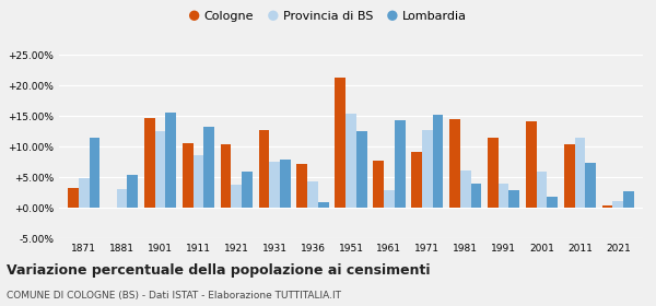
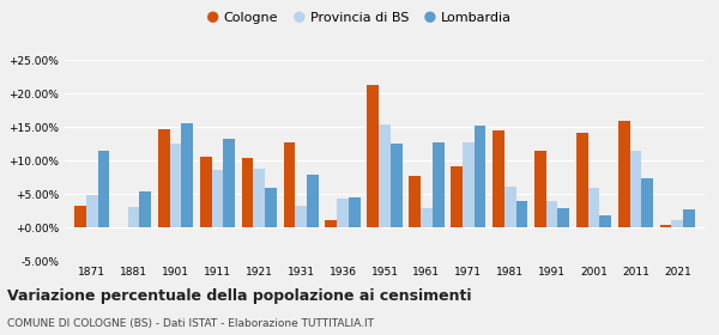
Provincia di BS/1921: 3.8% -> 8.9%
Provincia di BS/1931: 7.6% -> 3.2%
Cologne/1936: 7.2% -> 1.2%
Lombardia/1936: 1.0% -> 4.5%
Lombardia/1961: 14.4% -> 12.8%
Cologne/2011: 10.4% -> 16.0%
